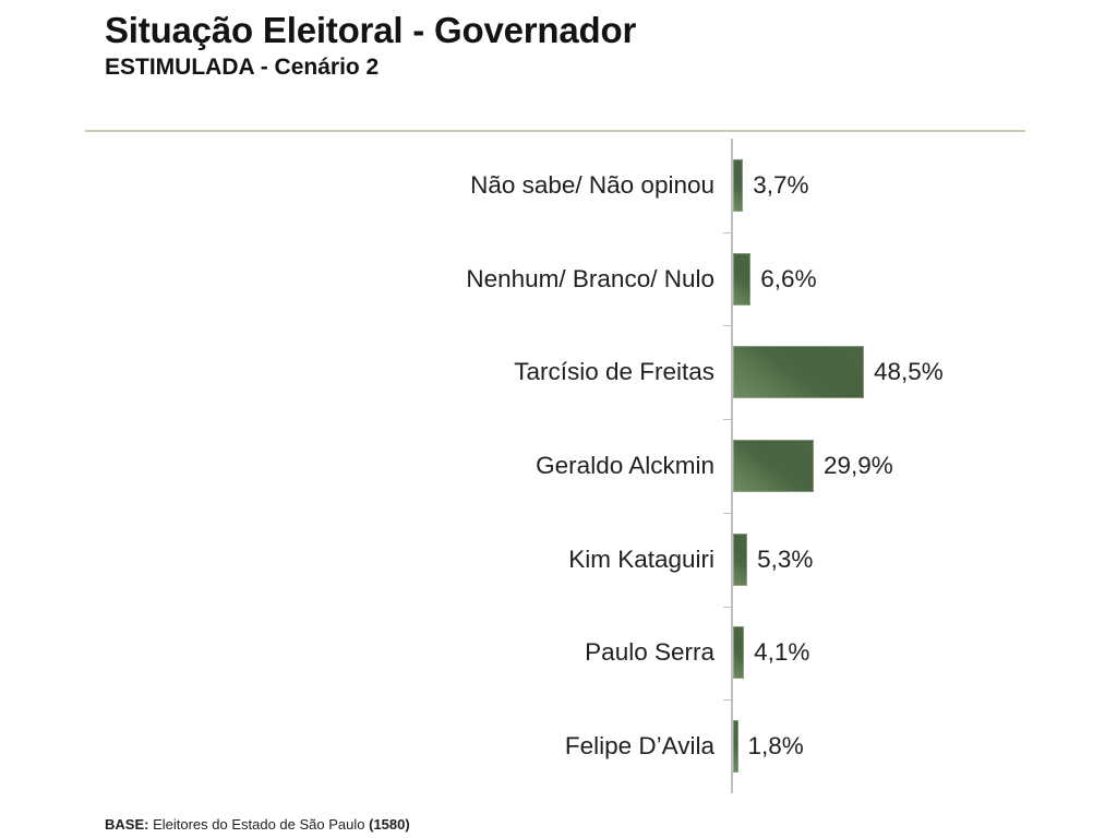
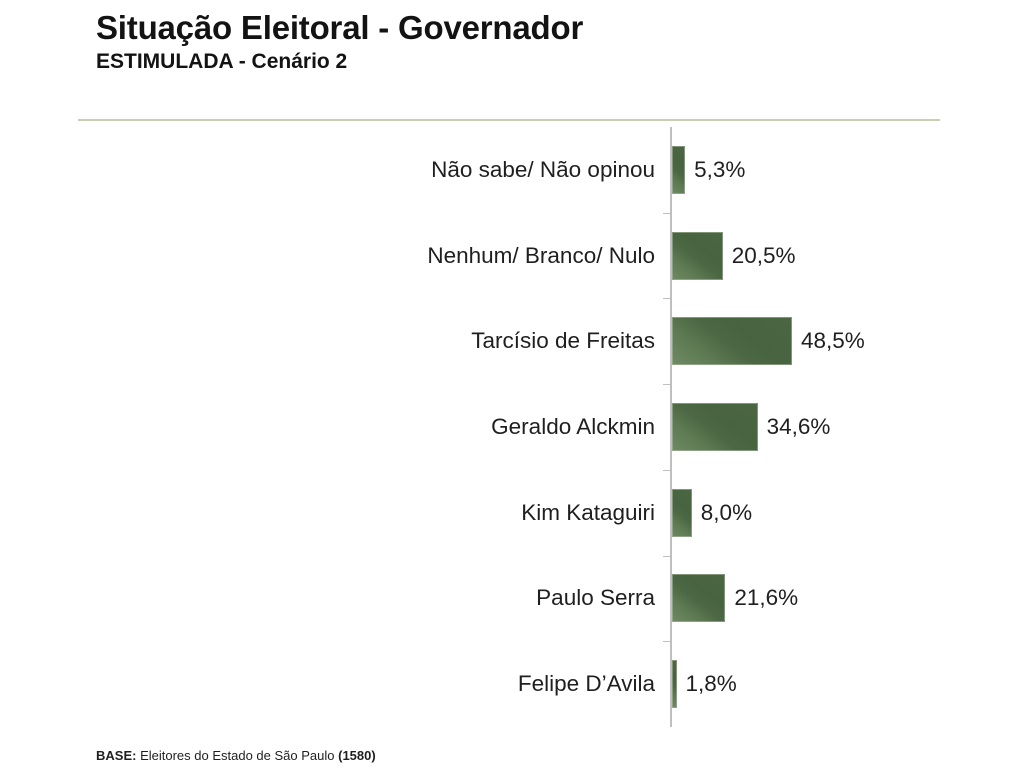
Não sabe/ Não opinou: 3,7% -> 5,3%
Nenhum/ Branco/ Nulo: 6,6% -> 20,5%
Geraldo Alckmin: 29,9% -> 34,6%
Kim Kataguiri: 5,3% -> 8,0%
Paulo Serra: 4,1% -> 21,6%
